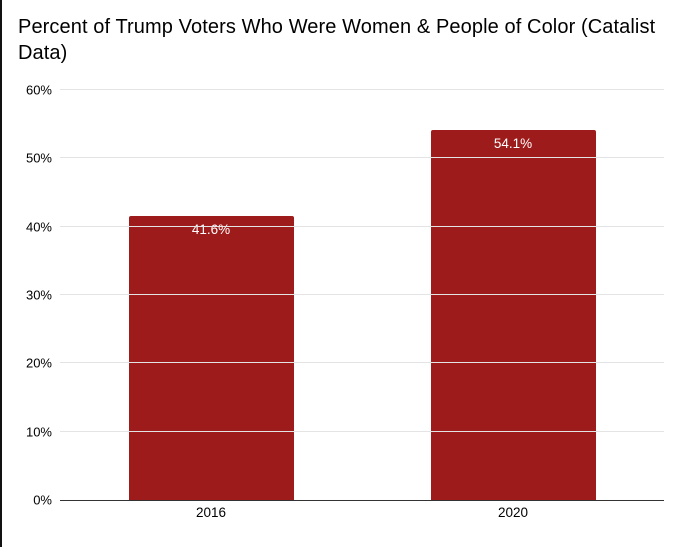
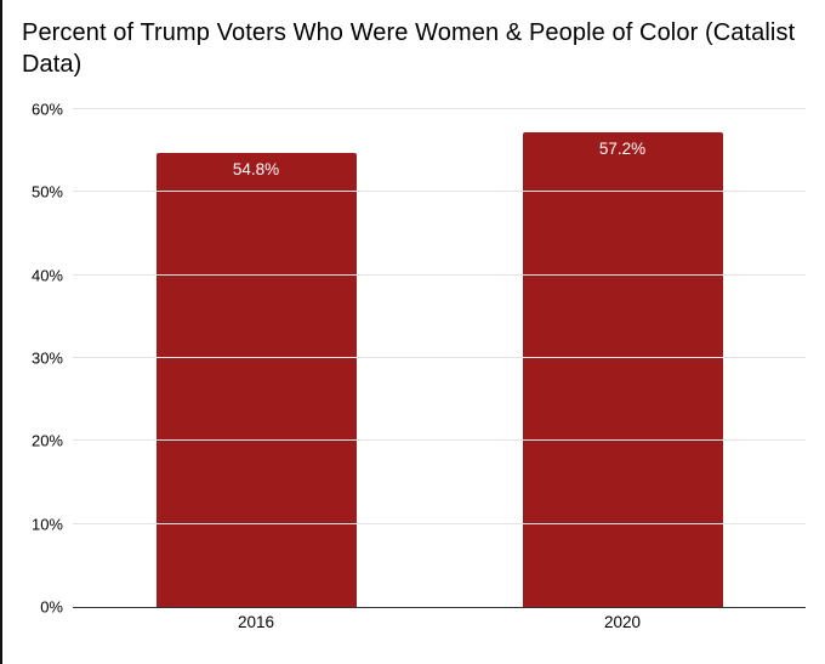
2016: 41.6% -> 54.8%
2020: 54.1% -> 57.2%
